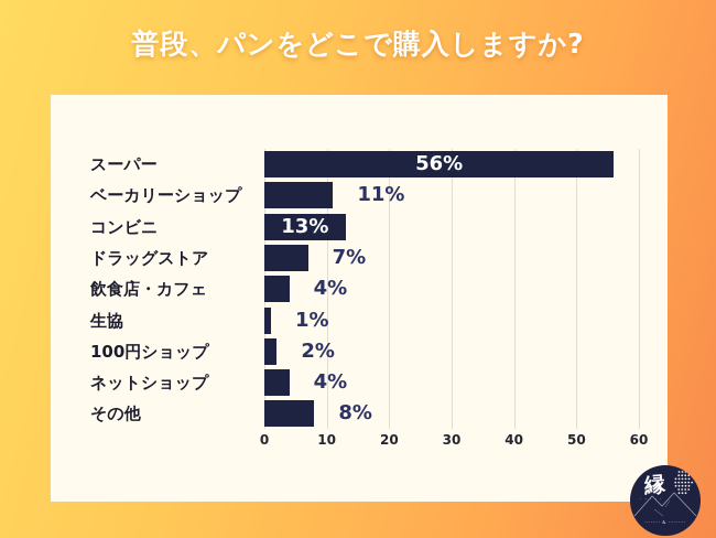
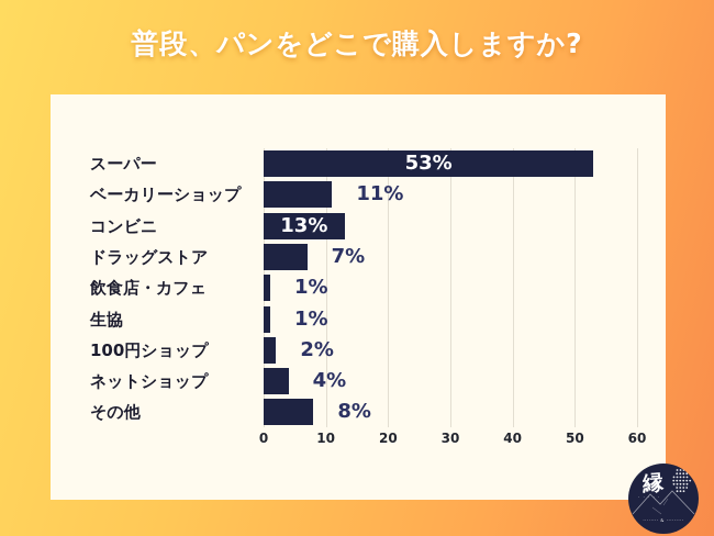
スーパー: 56% -> 53%
飲食店・カフェ: 4% -> 1%
